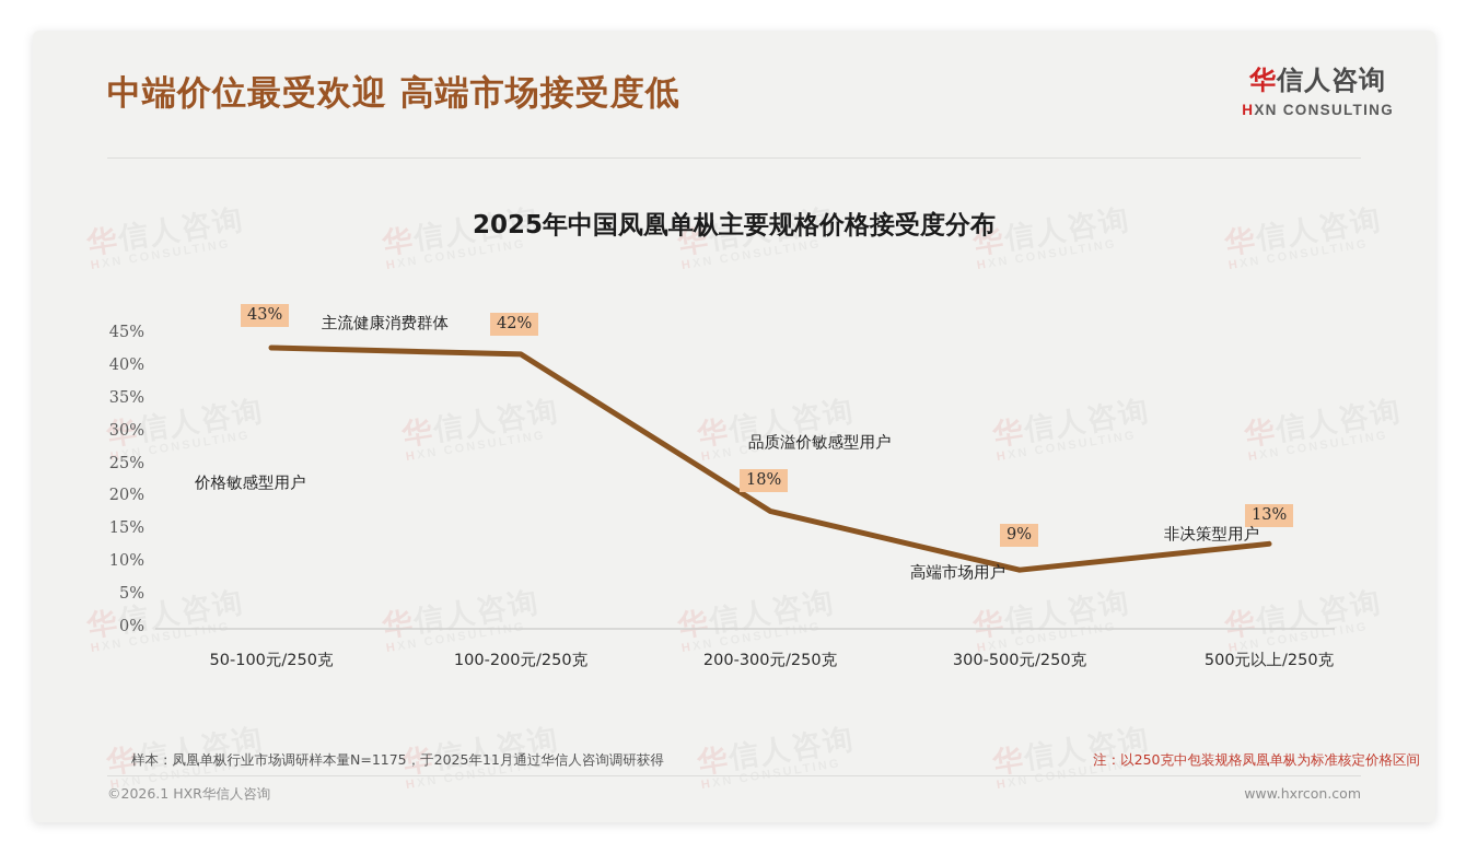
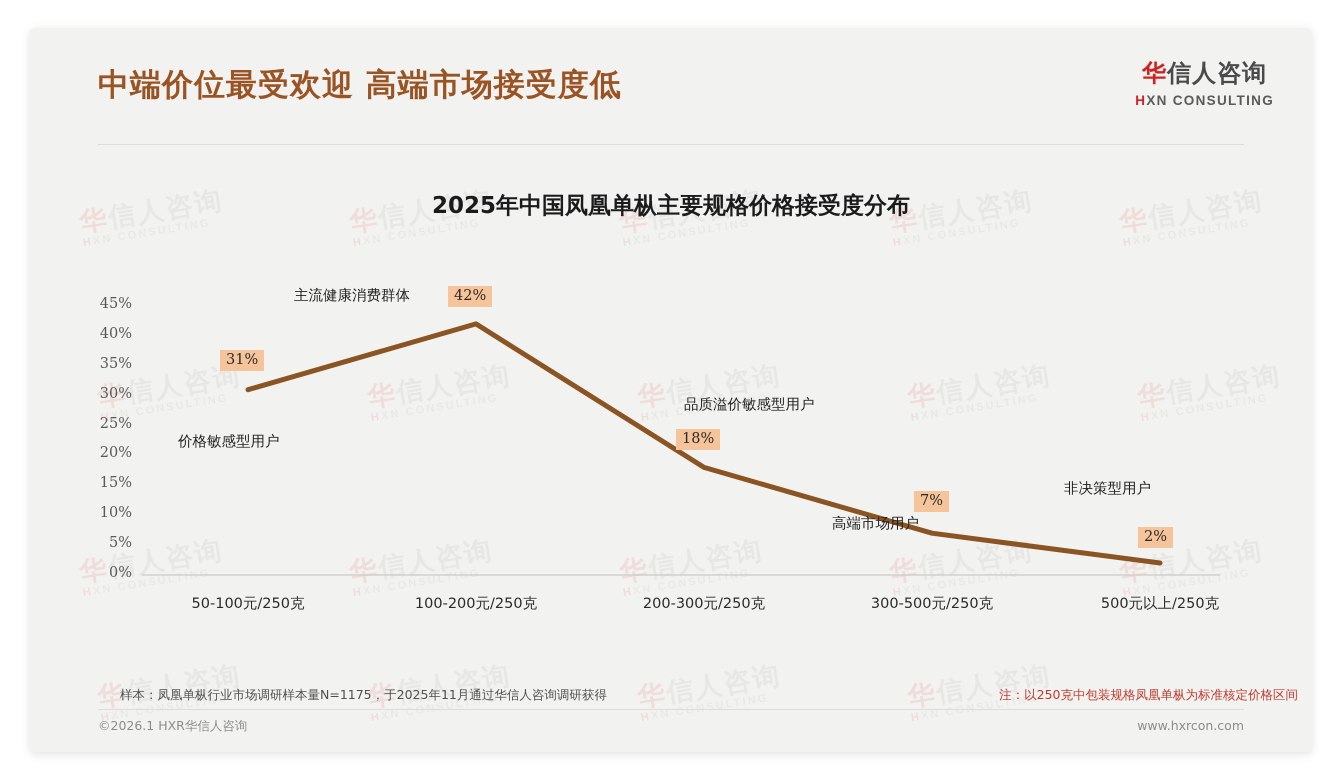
50-100元/250克: 43% -> 31%
300-500元/250克: 9% -> 7%
500元以上/250克: 13% -> 2%
